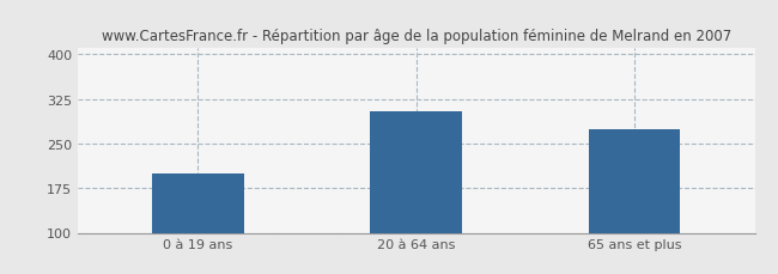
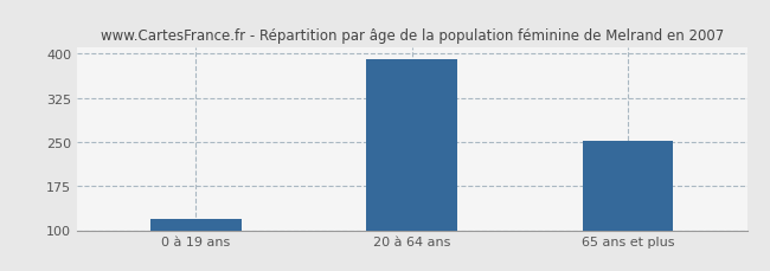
0 à 19 ans: 200 -> 120
20 à 64 ans: 305 -> 390
65 ans et plus: 275 -> 251
